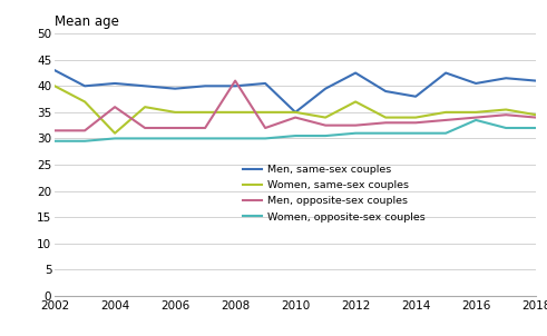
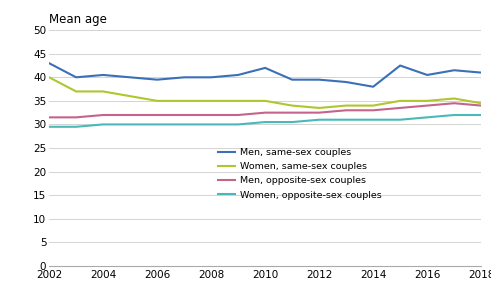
Women, same-sex couples/2004: 31.0 -> 37.0
Men, opposite-sex couples/2004: 36.0 -> 32.0
Men, opposite-sex couples/2008: 41.0 -> 32.0
Men, same-sex couples/2010: 35.0 -> 42.0
Men, opposite-sex couples/2010: 34.0 -> 32.5
Men, same-sex couples/2012: 42.5 -> 39.5
Women, same-sex couples/2012: 37.0 -> 33.5
Women, opposite-sex couples/2016: 33.5 -> 31.5
